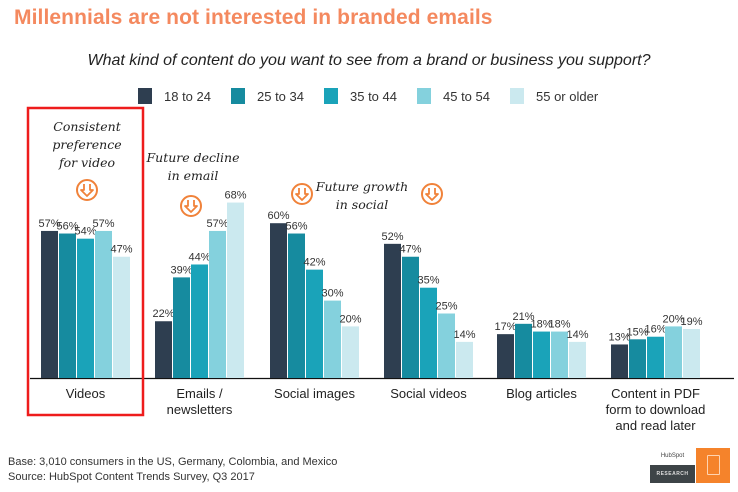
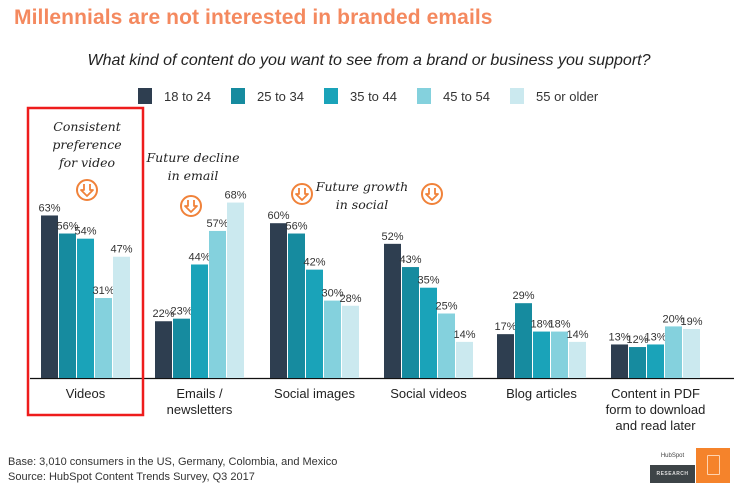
18 to 24/Videos: 57% -> 63%
45 to 54/Videos: 57% -> 31%
25 to 34/Emails / newsletters: 39% -> 23%
55 or older/Social images: 20% -> 28%
25 to 34/Social videos: 47% -> 43%
25 to 34/Blog articles: 21% -> 29%
25 to 34/Content in PDF form to download and read later: 15% -> 12%
35 to 44/Content in PDF form to download and read later: 16% -> 13%
